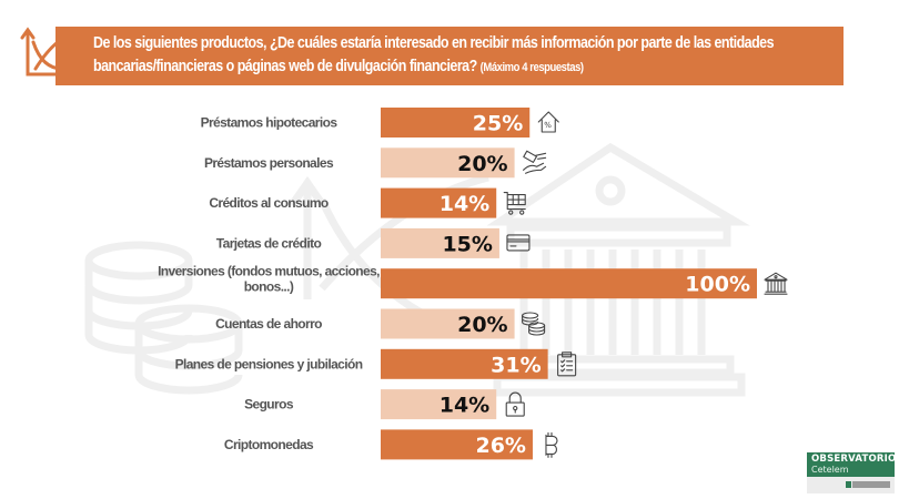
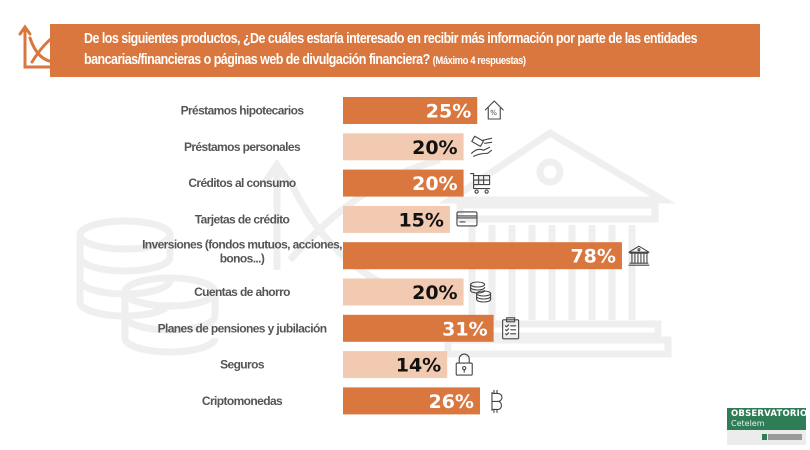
Créditos al consumo: 14% -> 20%
Inversiones (fondos mutuos, acciones, bonos...): 100% -> 78%
